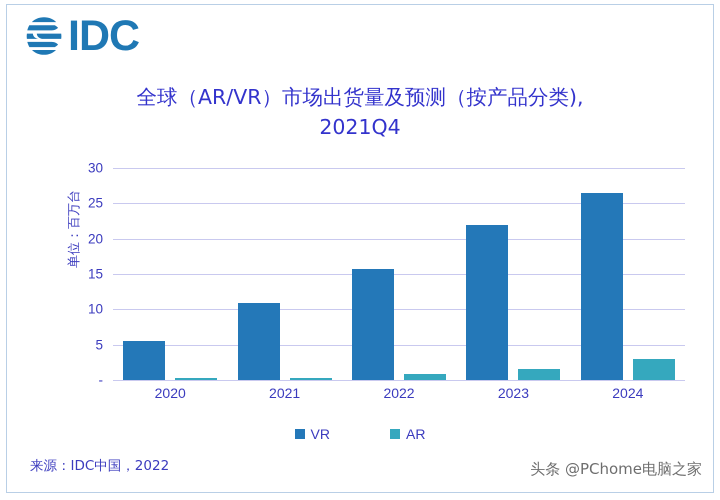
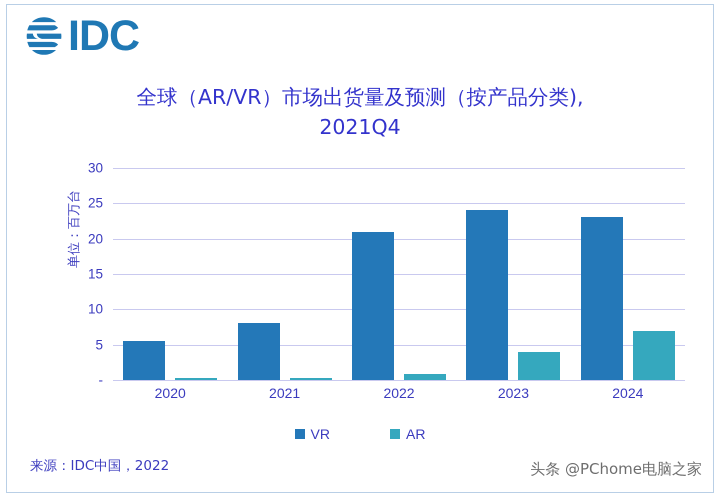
VR/2021: 11 -> 8
VR/2022: 16 -> 21
VR/2023: 22 -> 24
AR/2023: 2 -> 4
VR/2024: 26 -> 23
AR/2024: 3 -> 7
